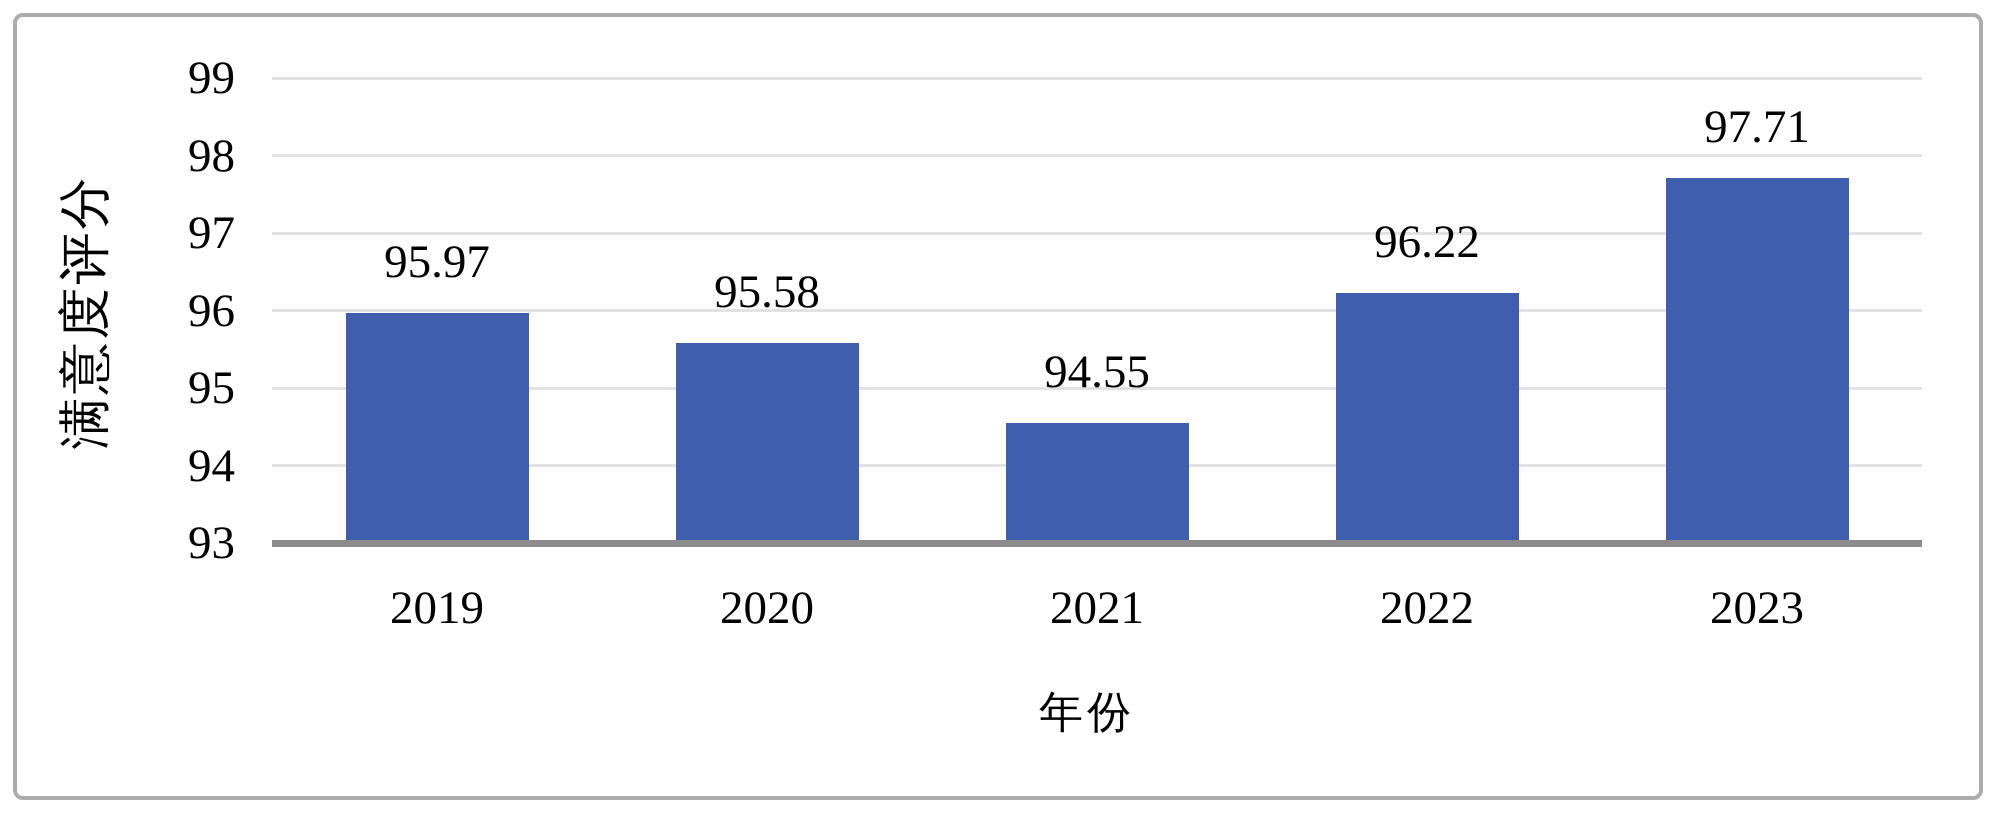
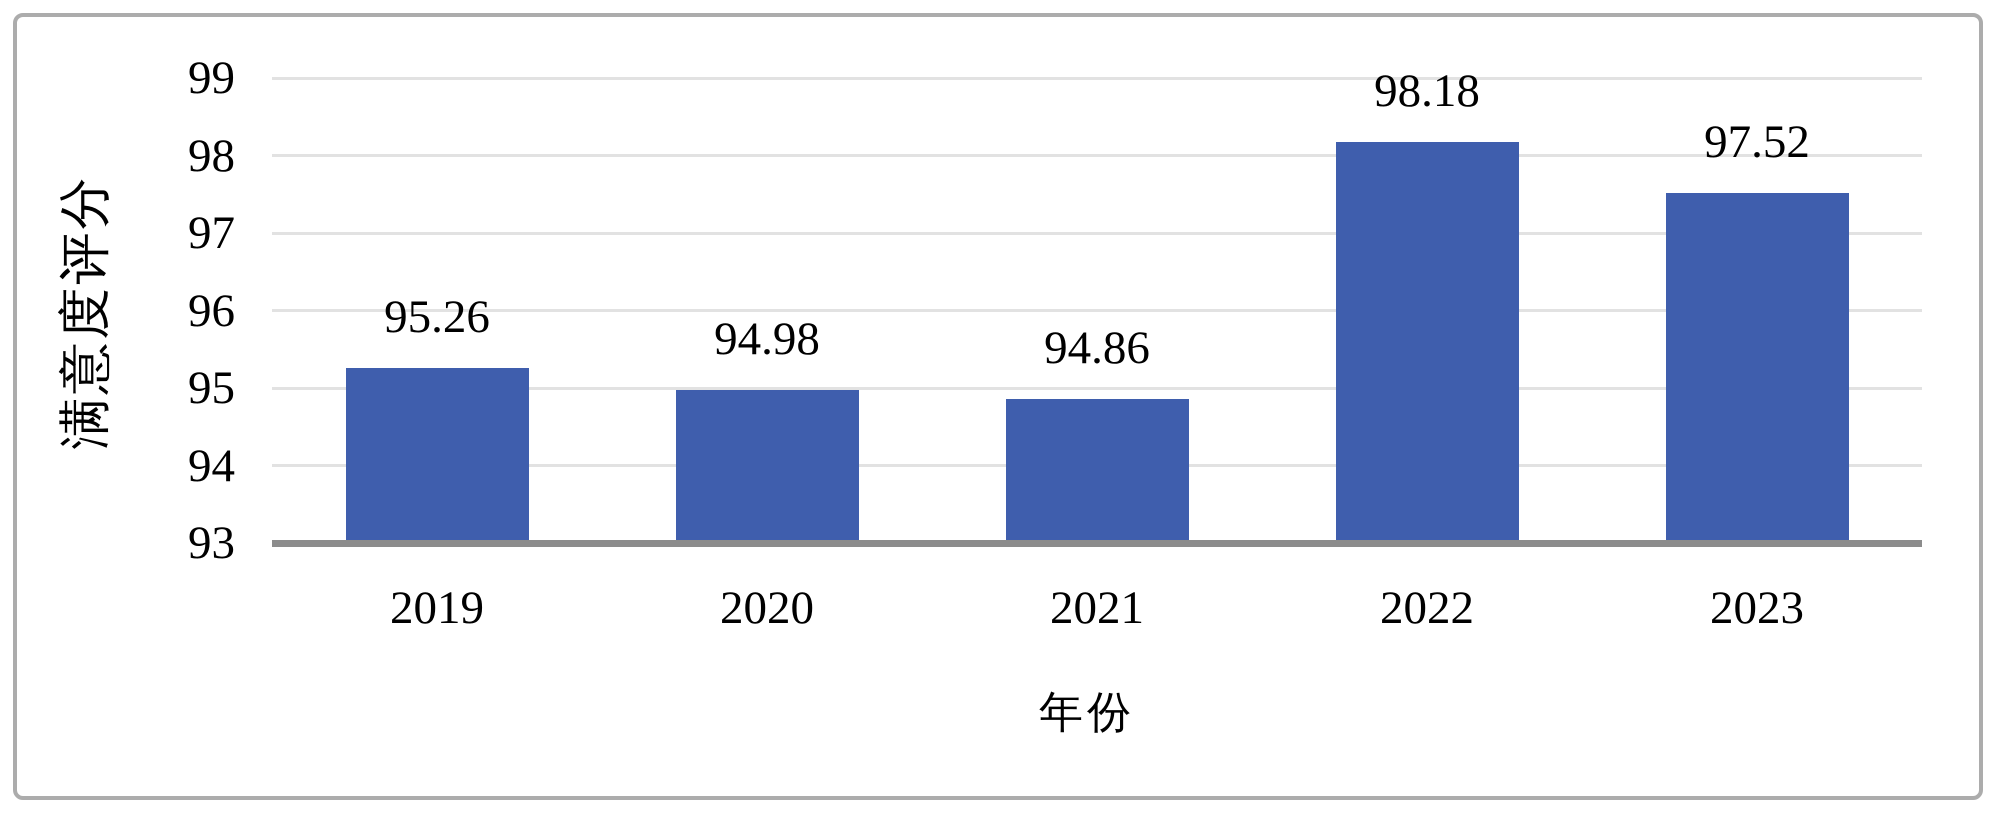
2019: 95.97 -> 95.26
2020: 95.58 -> 94.98
2021: 94.55 -> 94.86
2022: 96.22 -> 98.18
2023: 97.71 -> 97.52
